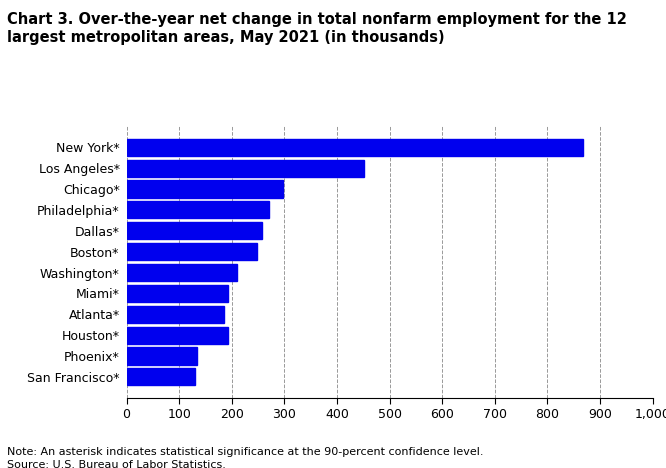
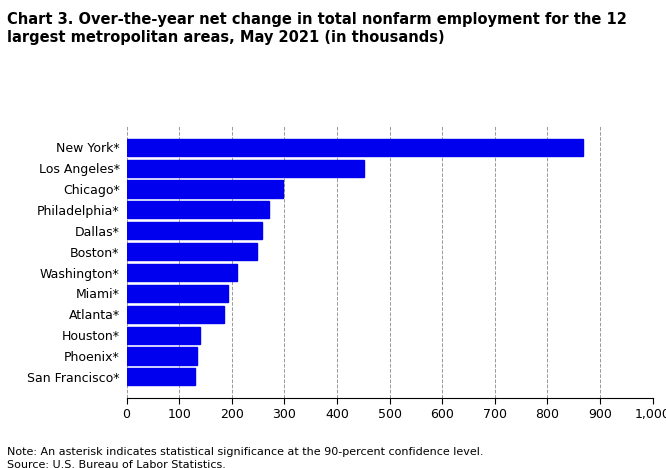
Houston*: 192 -> 140
